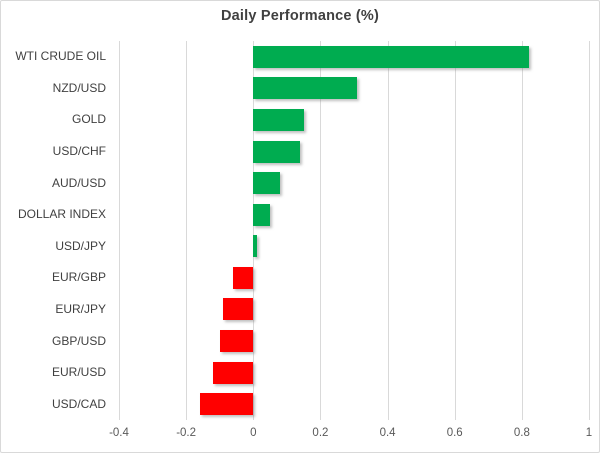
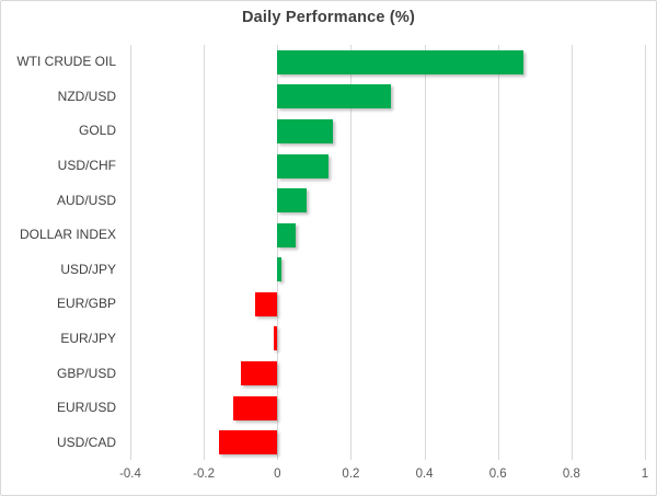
WTI CRUDE OIL: 0.82 -> 0.67
EUR/JPY: -0.09 -> -0.01
